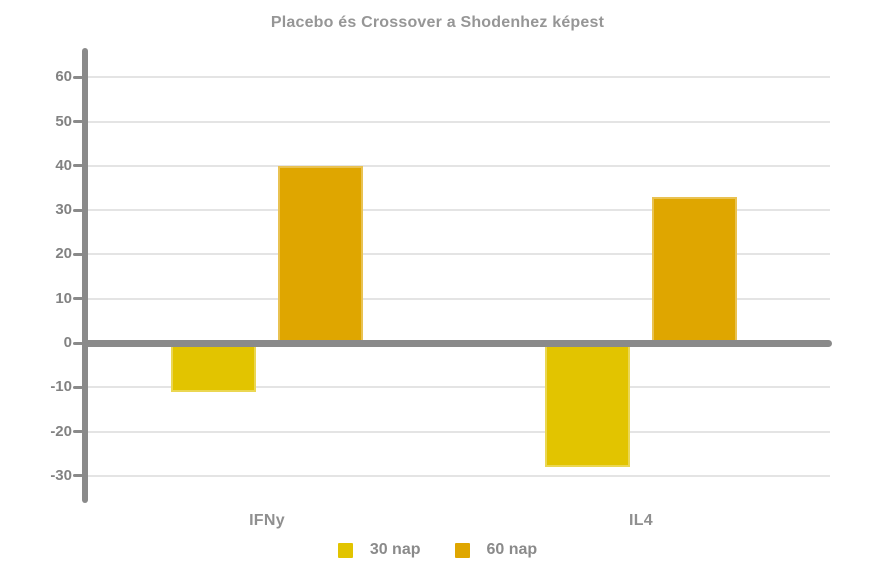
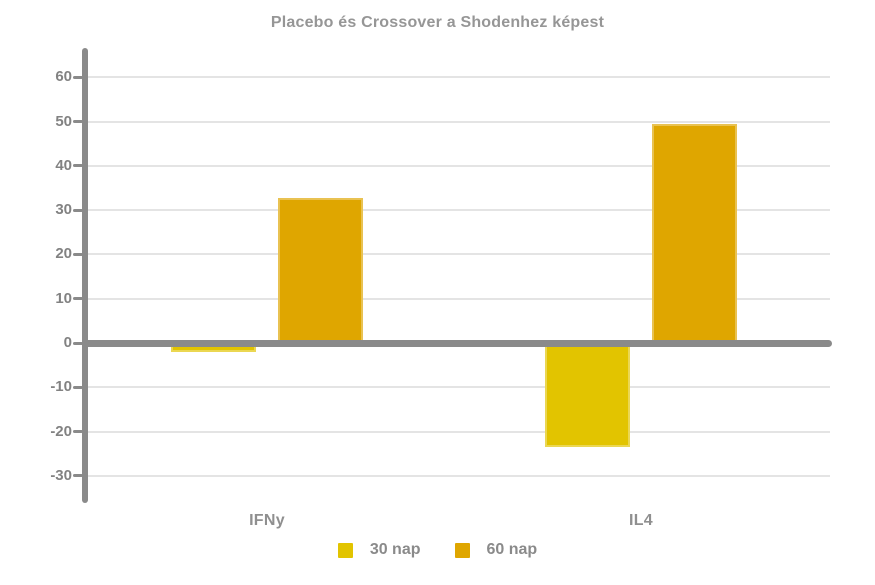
30 nap/IFNy: -11 -> -2
60 nap/IFNy: 40 -> 33
30 nap/IL4: -28 -> -24
60 nap/IL4: 33 -> 50
